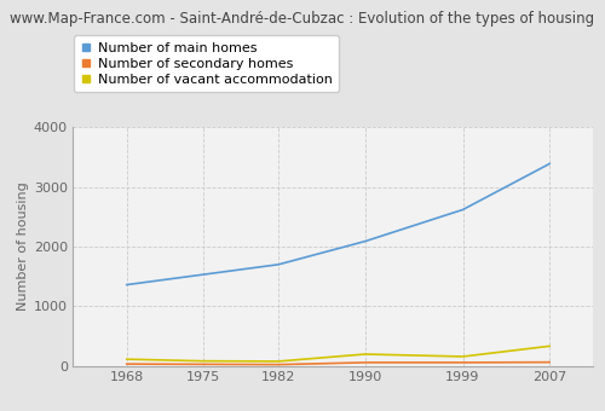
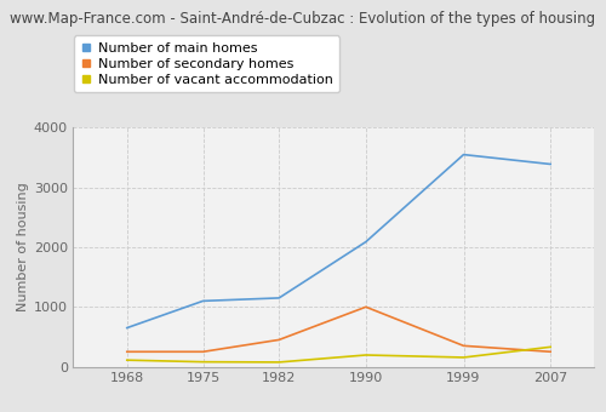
Number of main homes/1968: 1360 -> 650
Number of secondary homes/1968: 30 -> 250
Number of main homes/1975: 1530 -> 1100
Number of secondary homes/1975: 20 -> 250
Number of main homes/1982: 1700 -> 1150
Number of secondary homes/1982: 20 -> 450
Number of secondary homes/1990: 60 -> 1000
Number of main homes/1999: 2620 -> 3550
Number of secondary homes/1999: 60 -> 350
Number of secondary homes/2007: 60 -> 250
